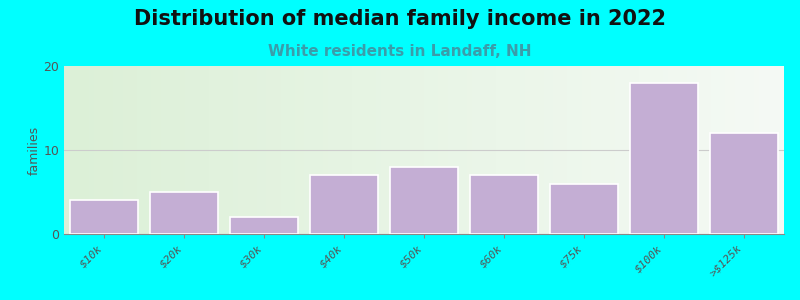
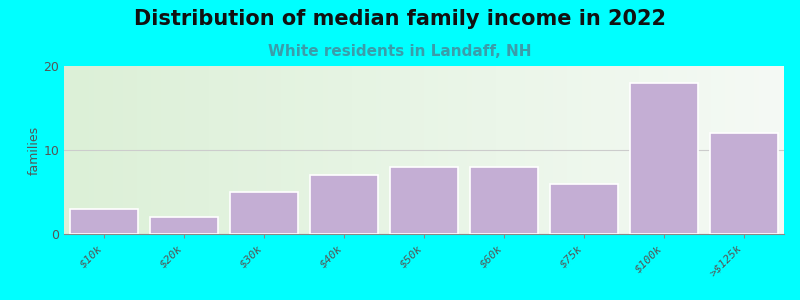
$10k: 4 -> 3
$20k: 5 -> 2
$30k: 2 -> 5
$60k: 7 -> 8
